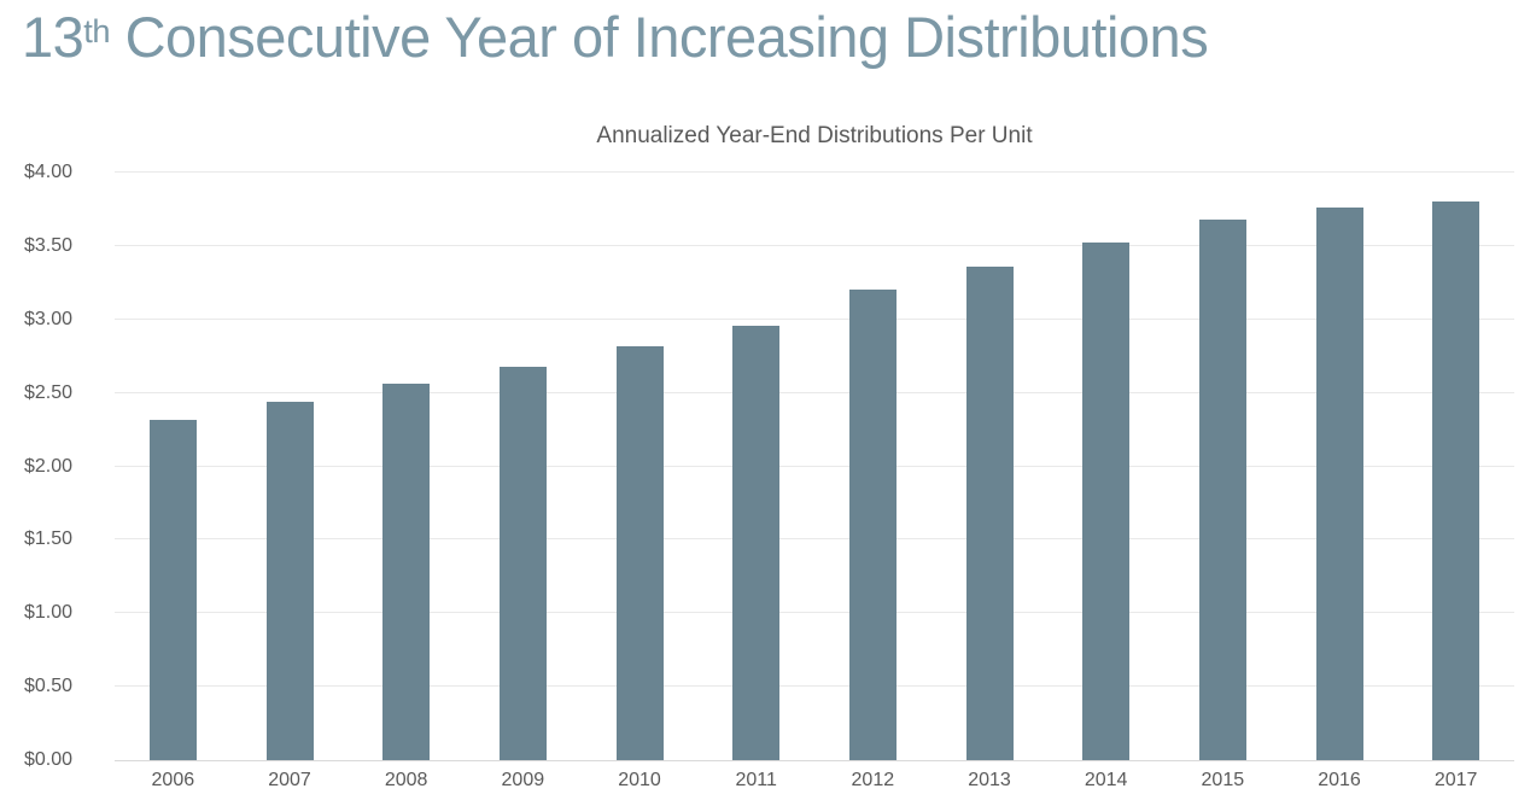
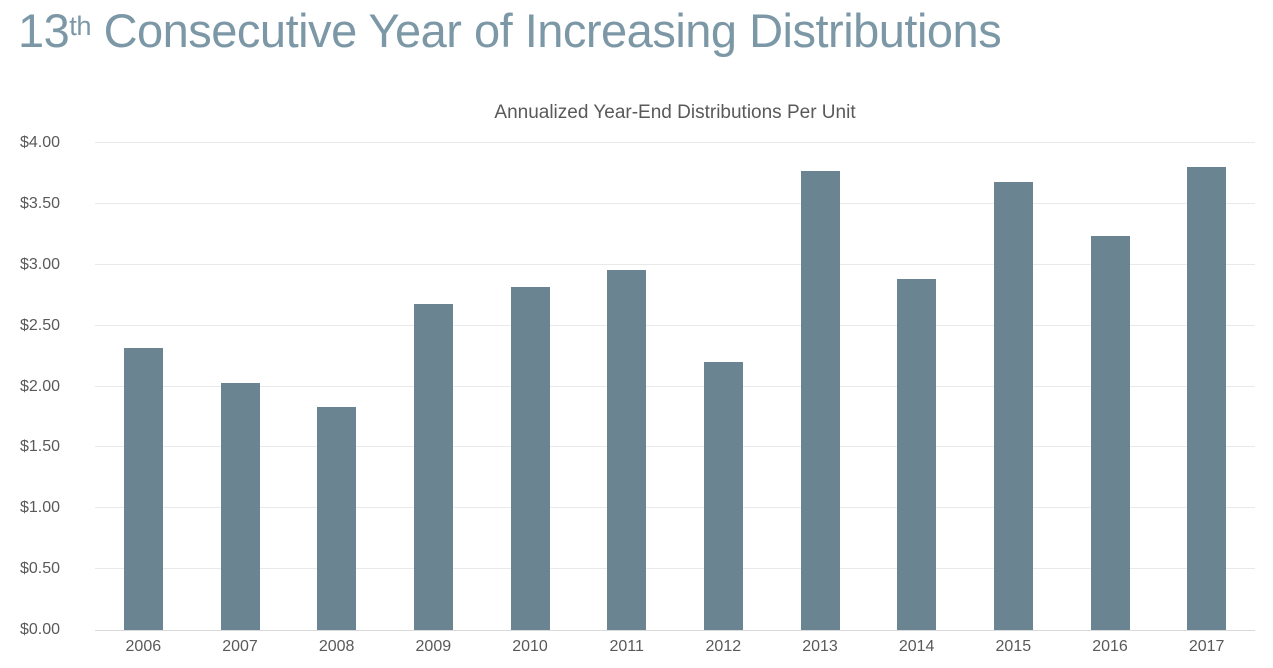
2007: $2.44 -> $2.03
2008: $2.56 -> $1.83
2012: $3.20 -> $2.20
2013: $3.36 -> $3.77
2014: $3.52 -> $2.88
2016: $3.76 -> $3.24
